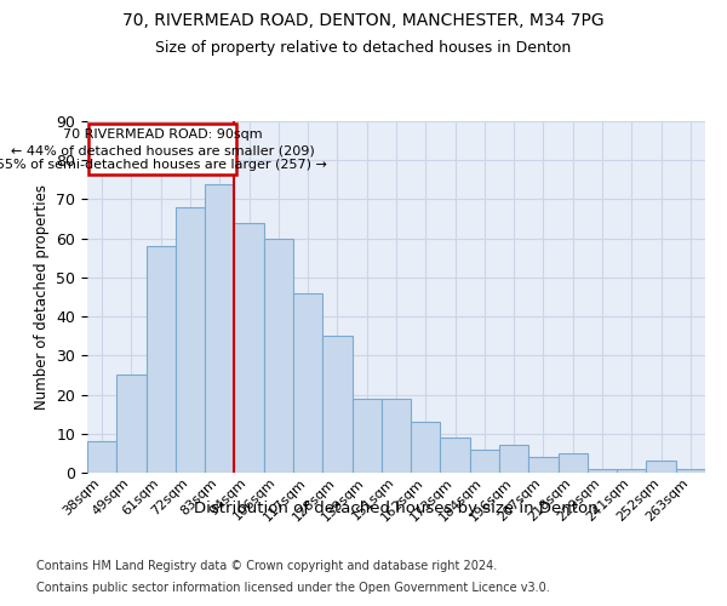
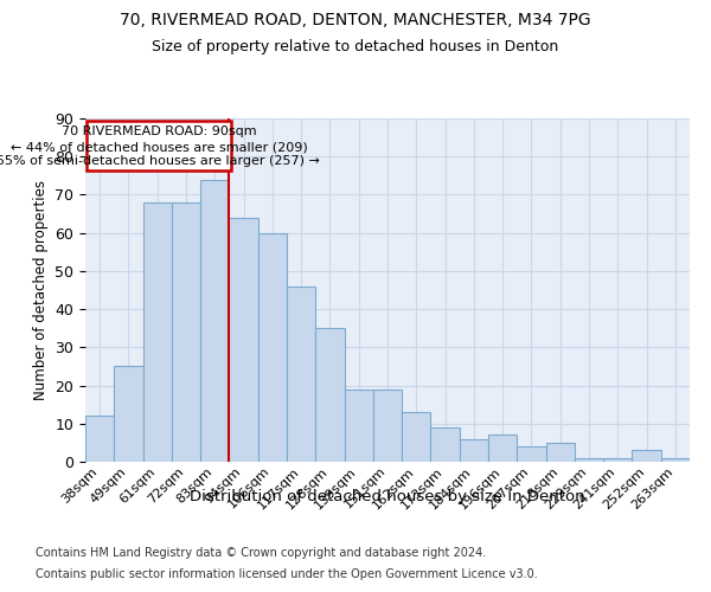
38sqm: 8 -> 12
61sqm: 58 -> 68
